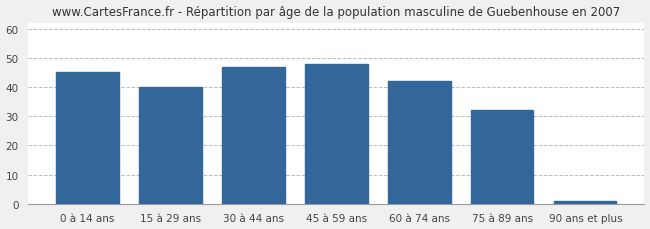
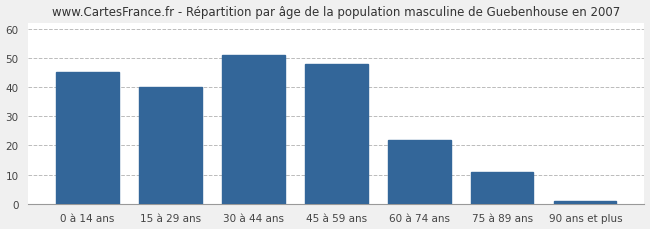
30 à 44 ans: 47 -> 51
60 à 74 ans: 42 -> 22
75 à 89 ans: 32 -> 11
